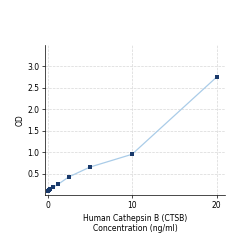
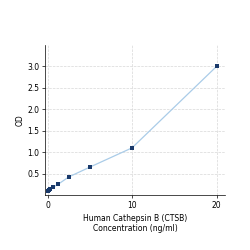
10: 0.95 -> 1.10
20: 2.75 -> 3.00
